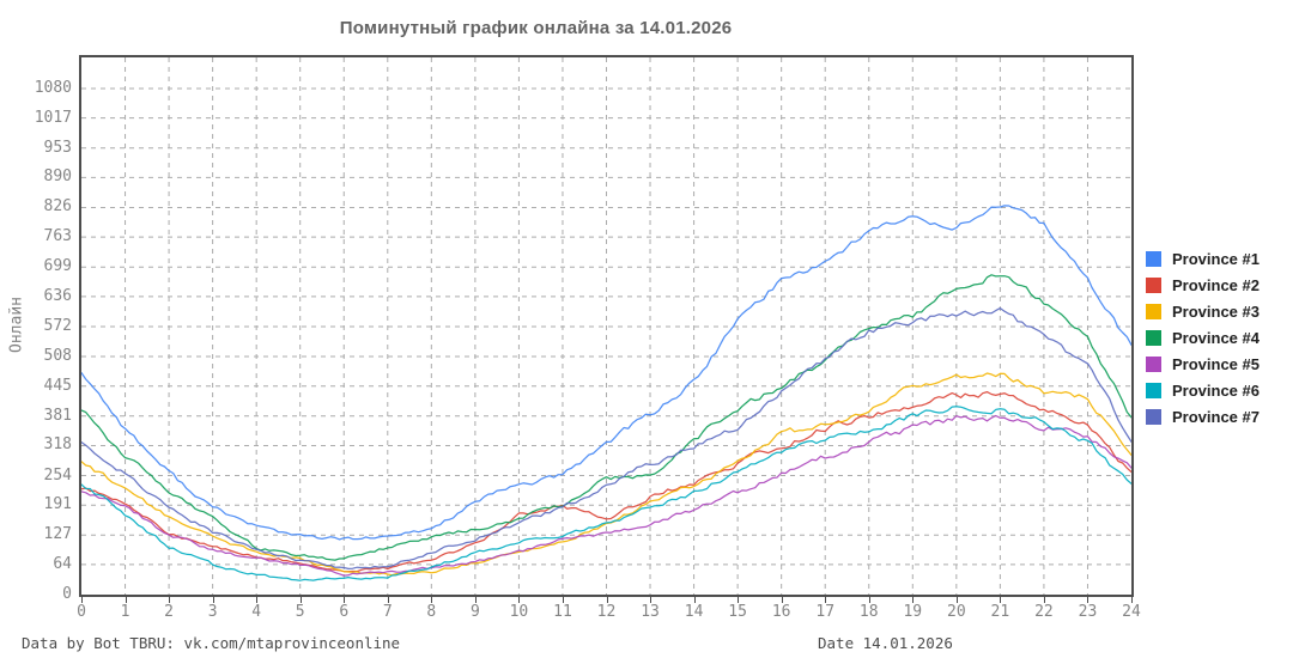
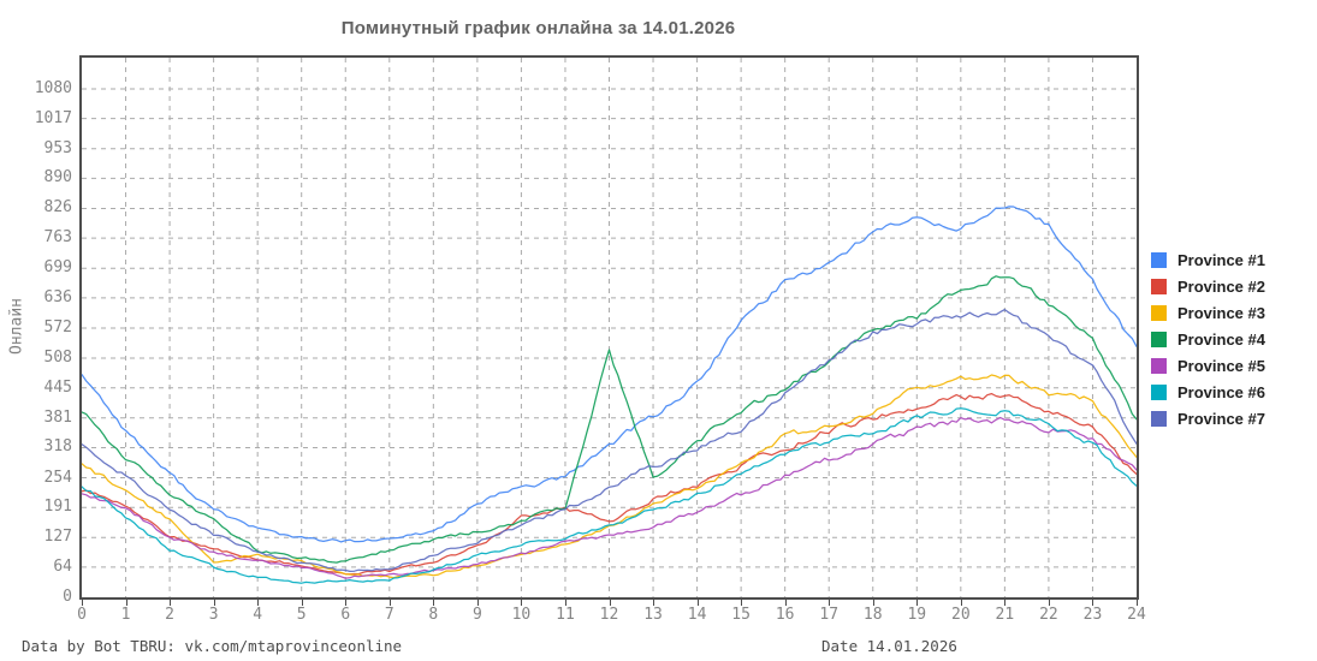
Province #3/3: 120 -> 70
Province #4/12: 250 -> 520
